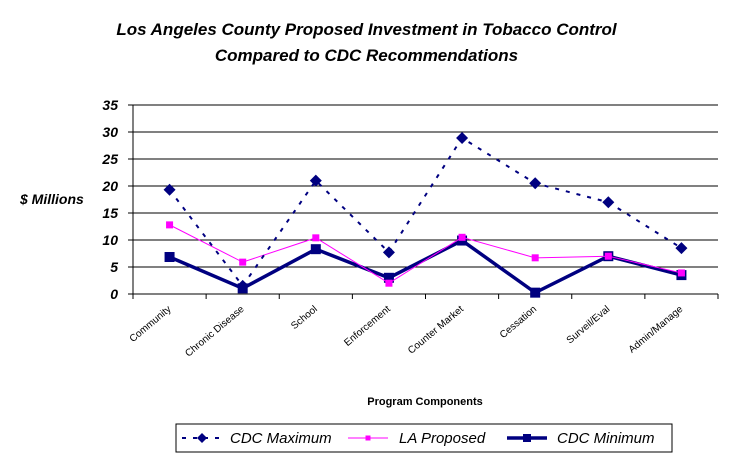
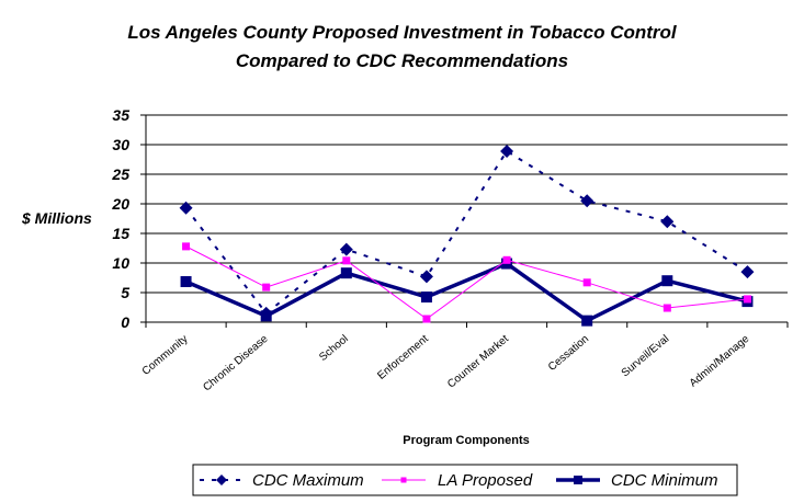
CDC Maximum/School: 21 -> 12
LA Proposed/Enforcement: 2 -> 1
CDC Minimum/Enforcement: 3 -> 4
LA Proposed/Surveil/Eval: 7 -> 2
